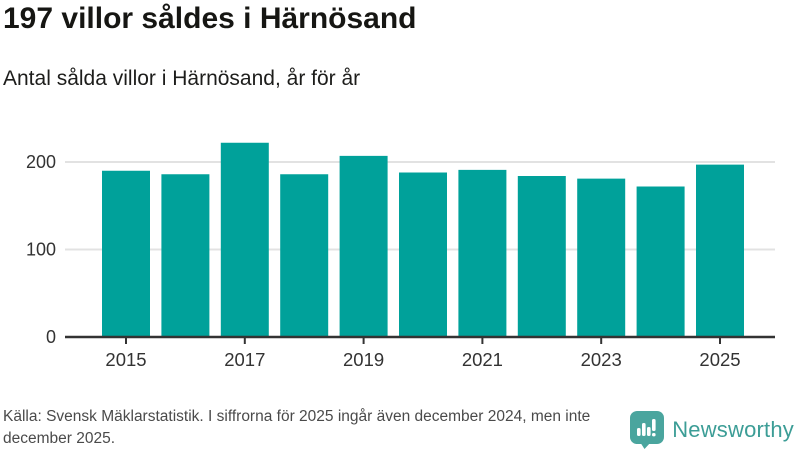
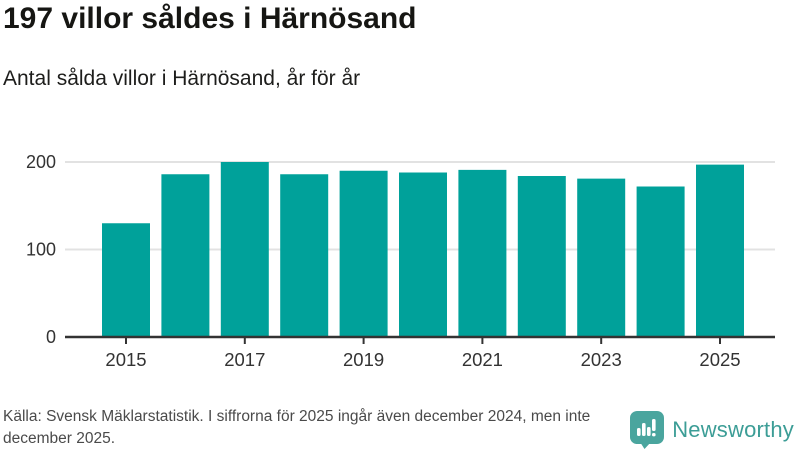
2015: 190 -> 130
2017: 220 -> 200
2019: 210 -> 190
